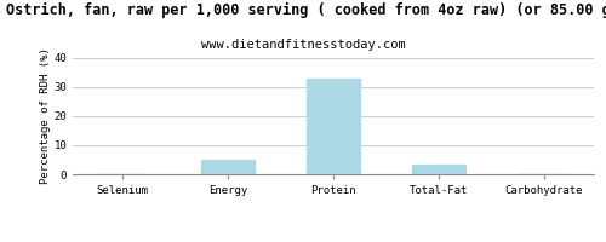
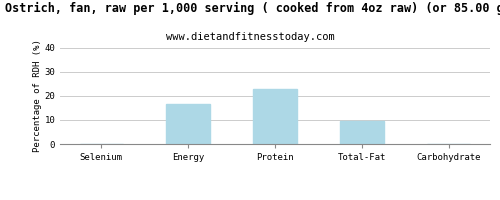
Energy: 5.2 -> 16.5
Protein: 33.0 -> 23.0
Total-Fat: 3.2 -> 9.5
